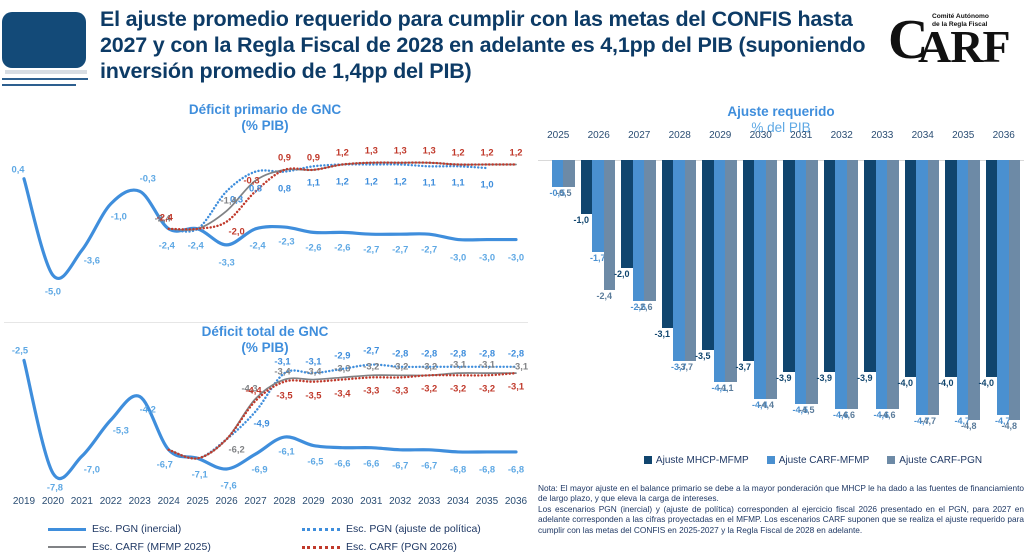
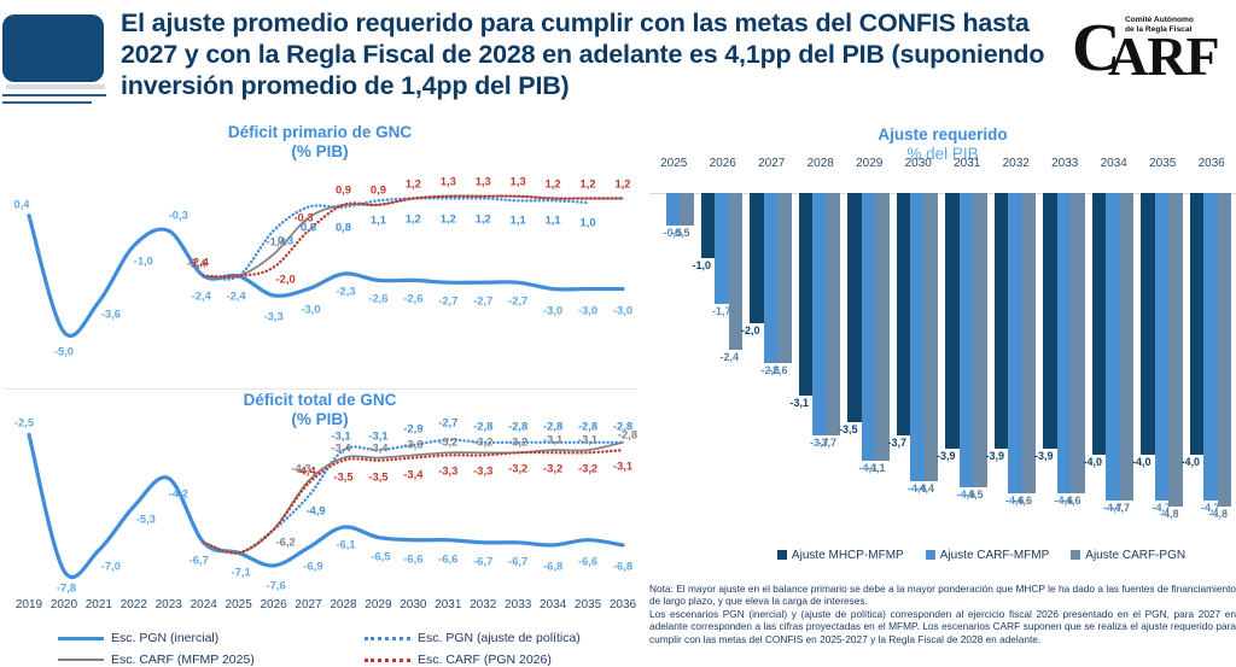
Déficit primario de GNC/Esc. PGN (inercial)/2027: -2,4 -> -3,0
Déficit total de GNC/Esc. PGN (inercial)/2035: -6,8 -> -6,6
Déficit total de GNC/Esc. CARF (MFMP 2025)/2036: -3,1 -> -2,8
